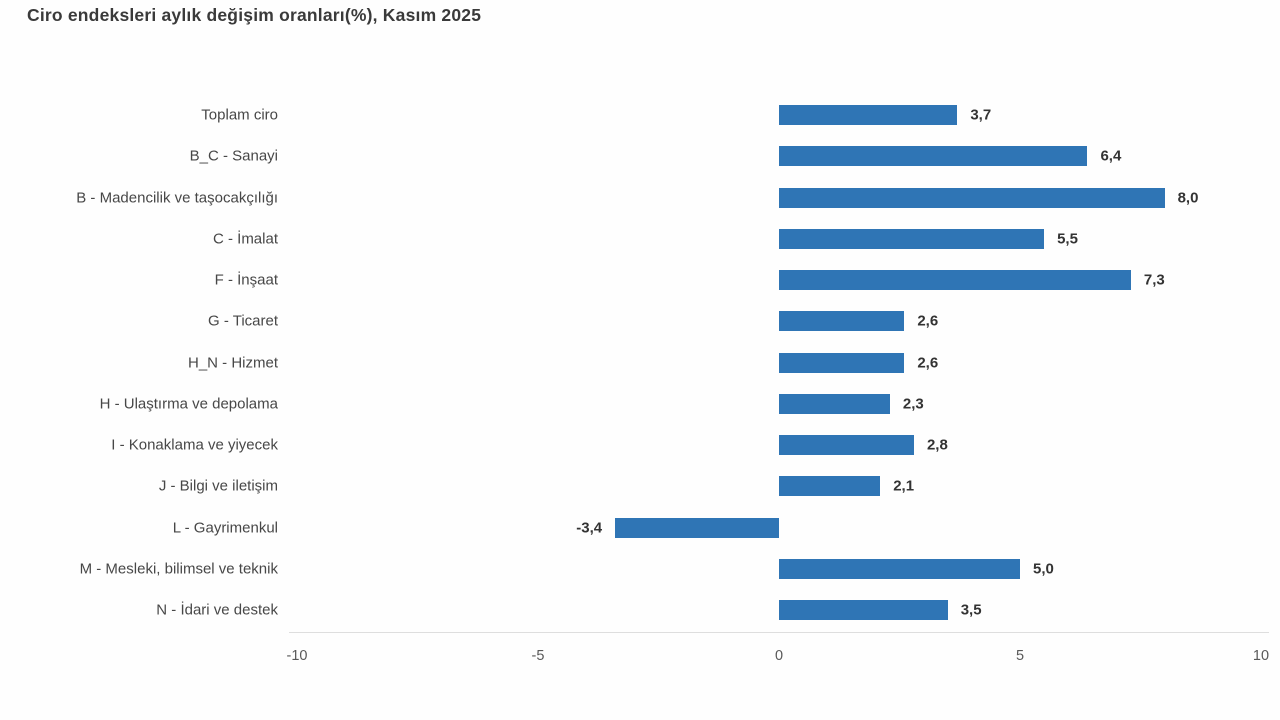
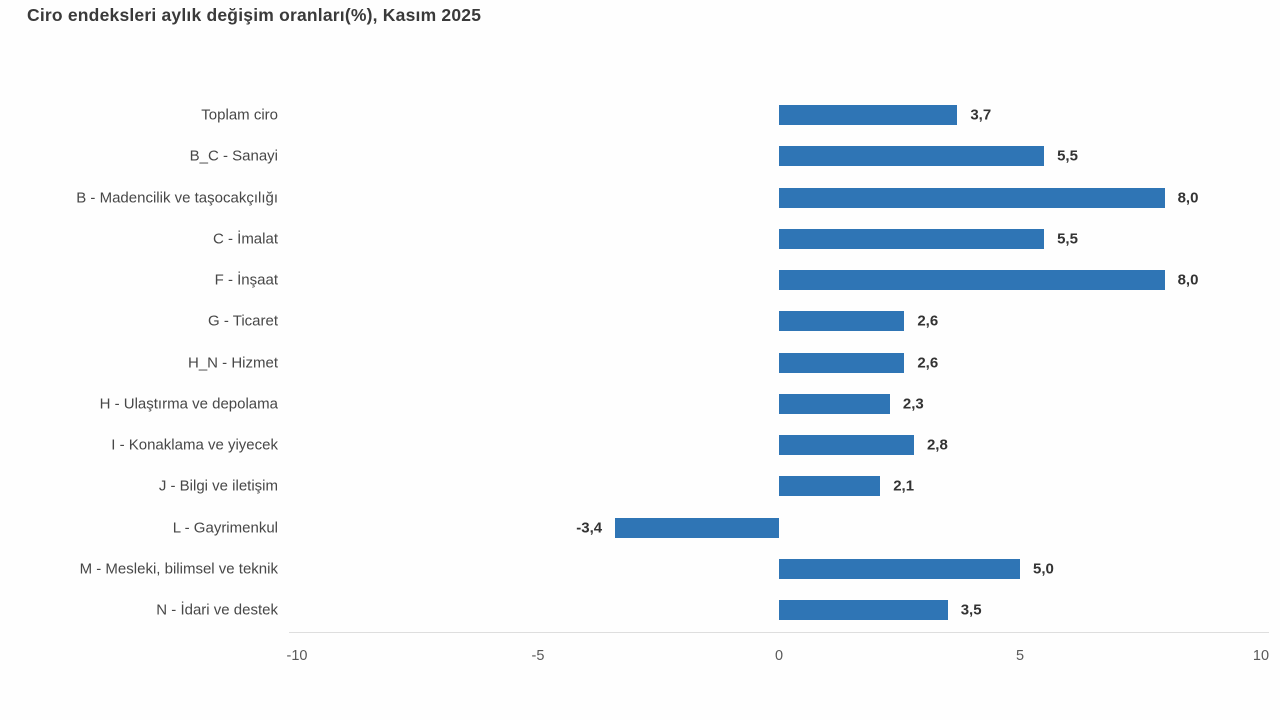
B_C - Sanayi: 6,4 -> 5,5
F - İnşaat: 7,3 -> 8,0
